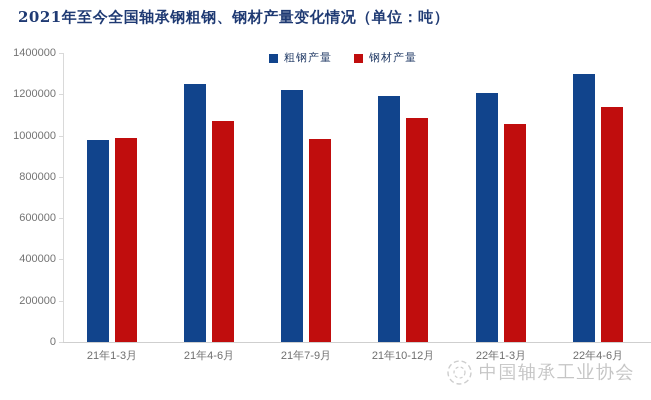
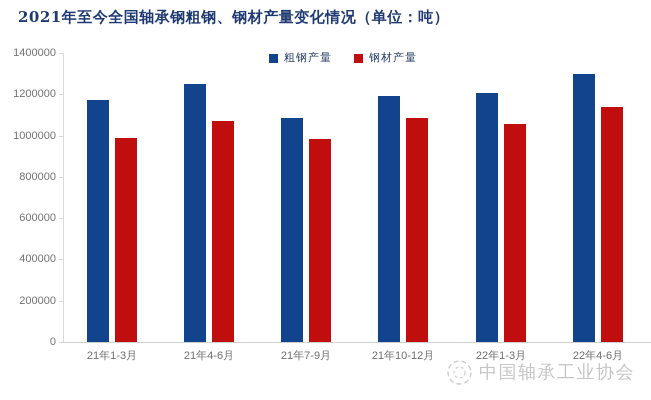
粗钢产量/21年1-3月: 980000 -> 1170000
粗钢产量/21年7-9月: 1220000 -> 1080000
